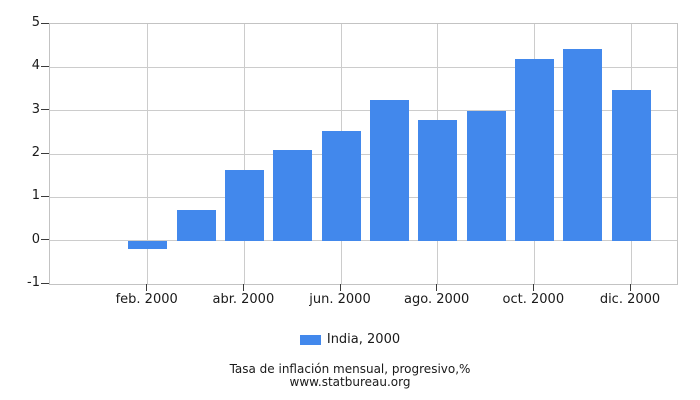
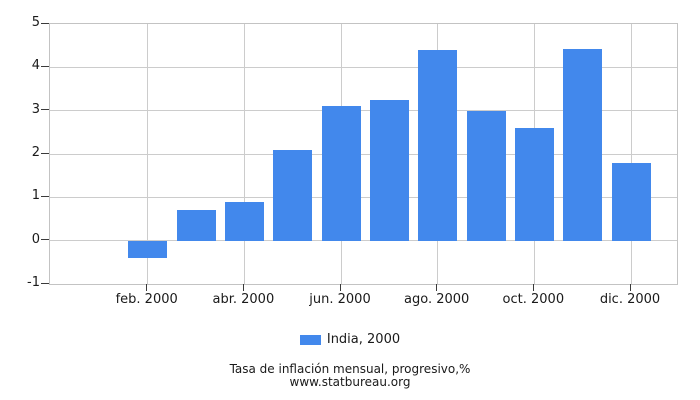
feb. 2000: -0.2 -> -0.4
abr. 2000: 1.6 -> 0.9
jun. 2000: 2.5 -> 3.1
ago. 2000: 2.8 -> 4.4
oct. 2000: 4.2 -> 2.6
dic. 2000: 3.5 -> 1.8
